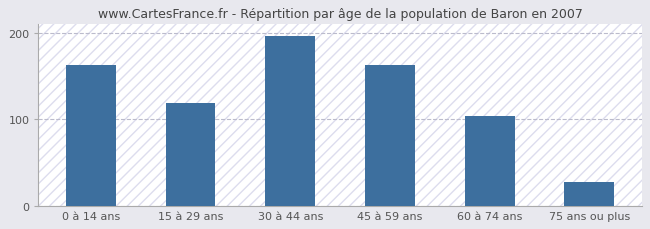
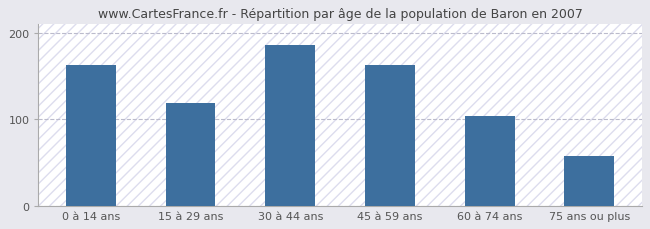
30 à 44 ans: 196 -> 186
75 ans ou plus: 27 -> 58
